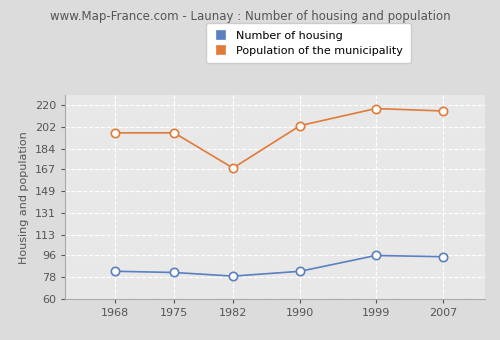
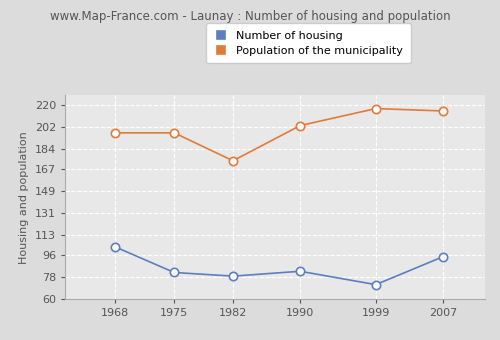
Number of housing/1968: 83 -> 103
Population of the municipality/1982: 168 -> 174
Number of housing/1999: 96 -> 72
